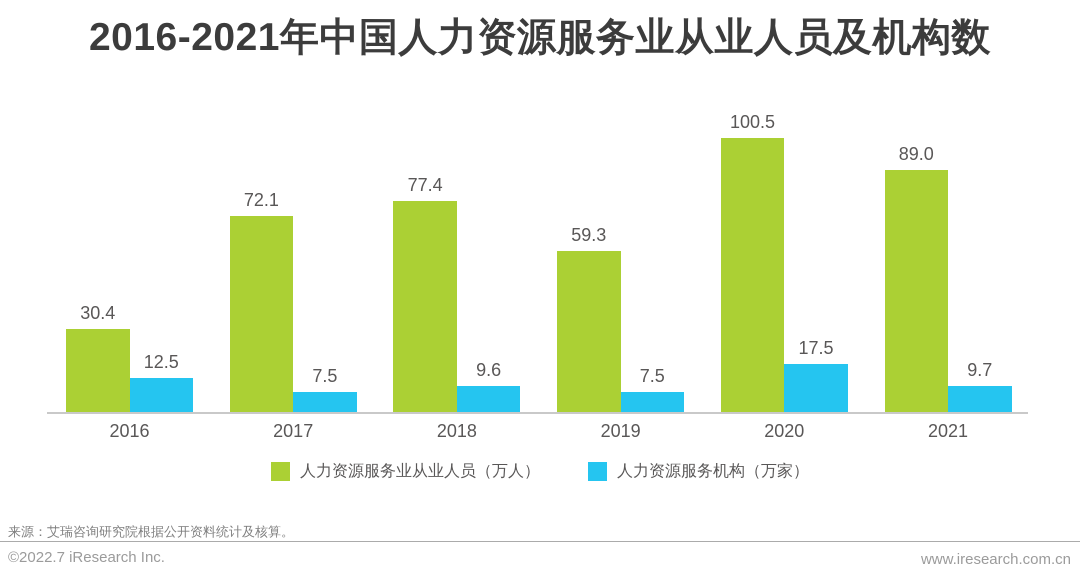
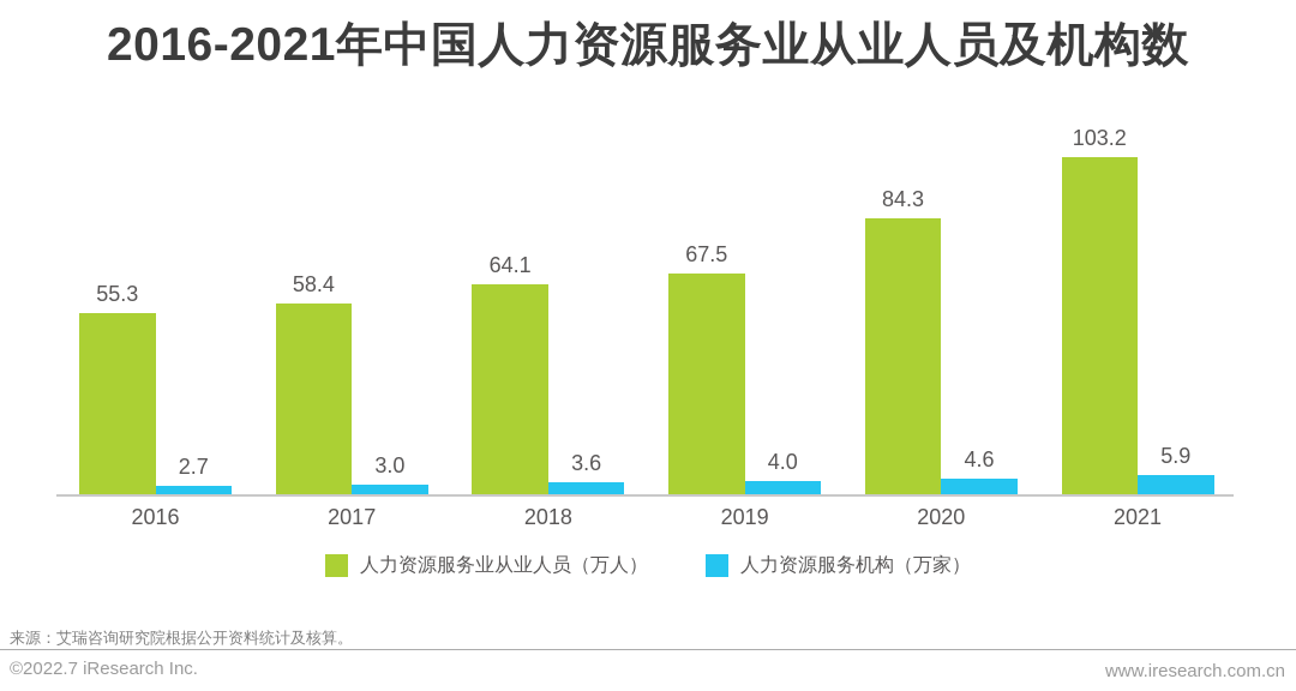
人力资源服务业从业人员（万人）/2016: 30.4 -> 55.3
人力资源服务机构（万家）/2016: 12.5 -> 2.7
人力资源服务业从业人员（万人）/2017: 72.1 -> 58.4
人力资源服务机构（万家）/2017: 7.5 -> 3.0
人力资源服务业从业人员（万人）/2018: 77.4 -> 64.1
人力资源服务机构（万家）/2018: 9.6 -> 3.6
人力资源服务业从业人员（万人）/2019: 59.3 -> 67.5
人力资源服务机构（万家）/2019: 7.5 -> 4.0
人力资源服务业从业人员（万人）/2020: 100.5 -> 84.3
人力资源服务机构（万家）/2020: 17.5 -> 4.6
人力资源服务业从业人员（万人）/2021: 89.0 -> 103.2
人力资源服务机构（万家）/2021: 9.7 -> 5.9
